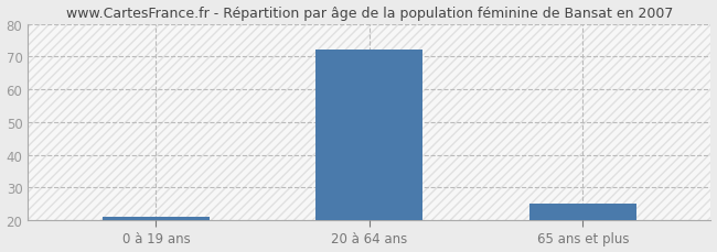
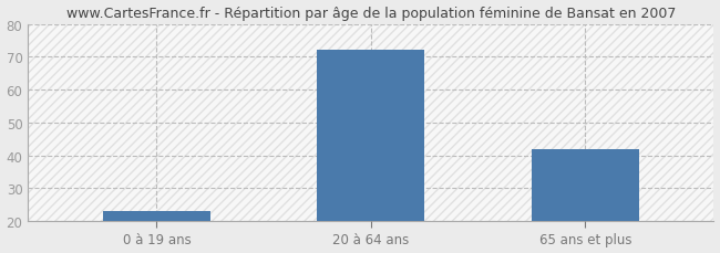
0 à 19 ans: 21 -> 23
65 ans et plus: 25 -> 42
